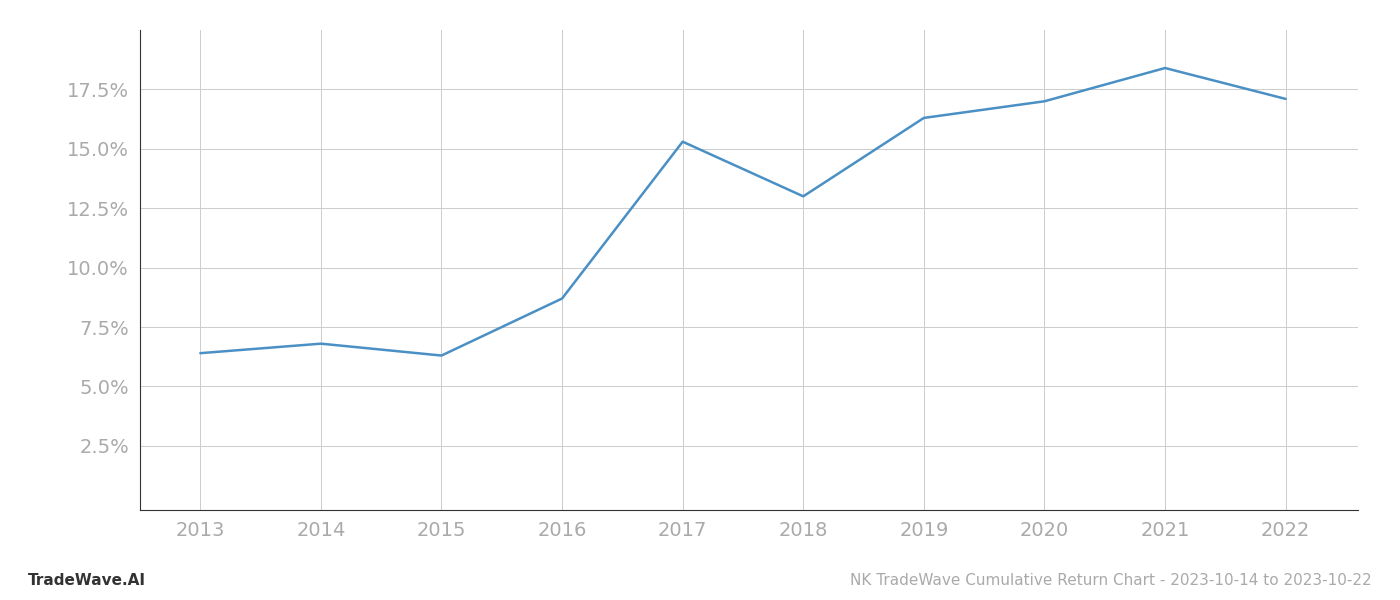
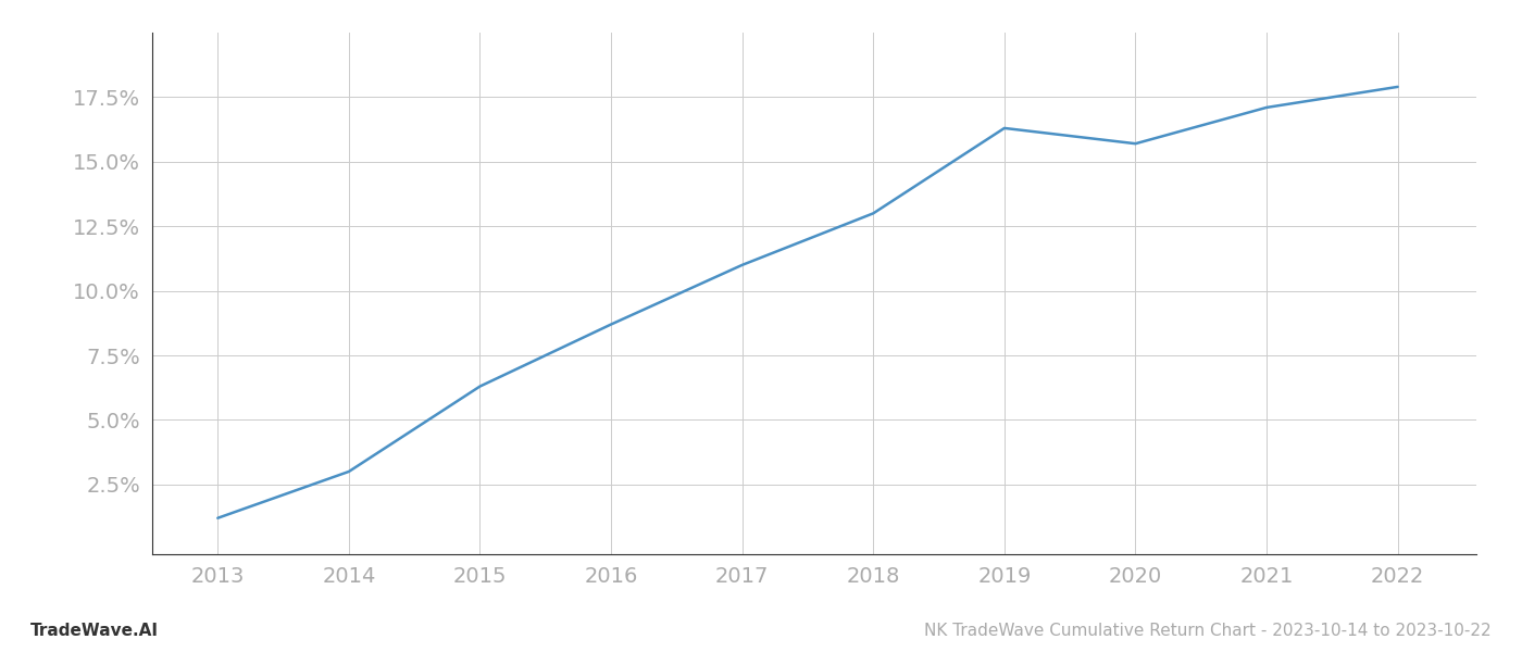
2013: 6.4% -> 1.2%
2014: 6.8% -> 3.0%
2017: 15.3% -> 11.0%
2020: 17.0% -> 15.7%
2021: 18.4% -> 17.1%
2022: 17.1% -> 17.9%
